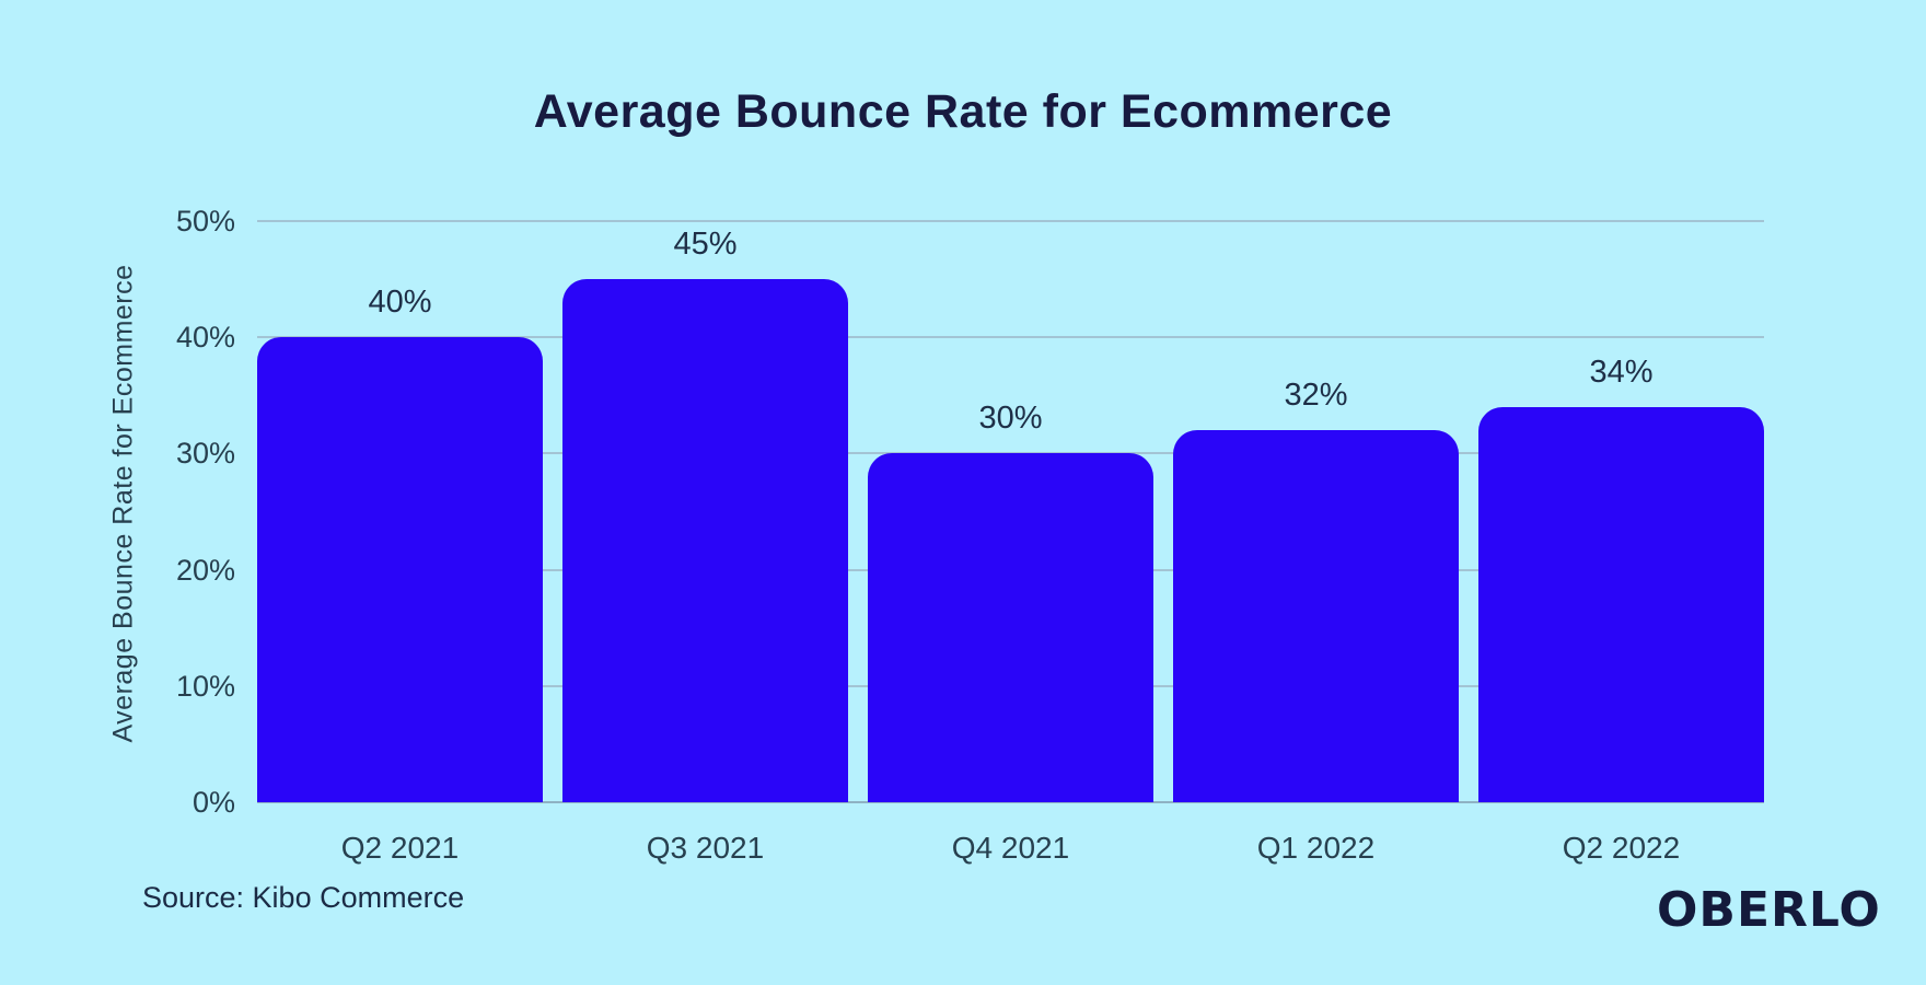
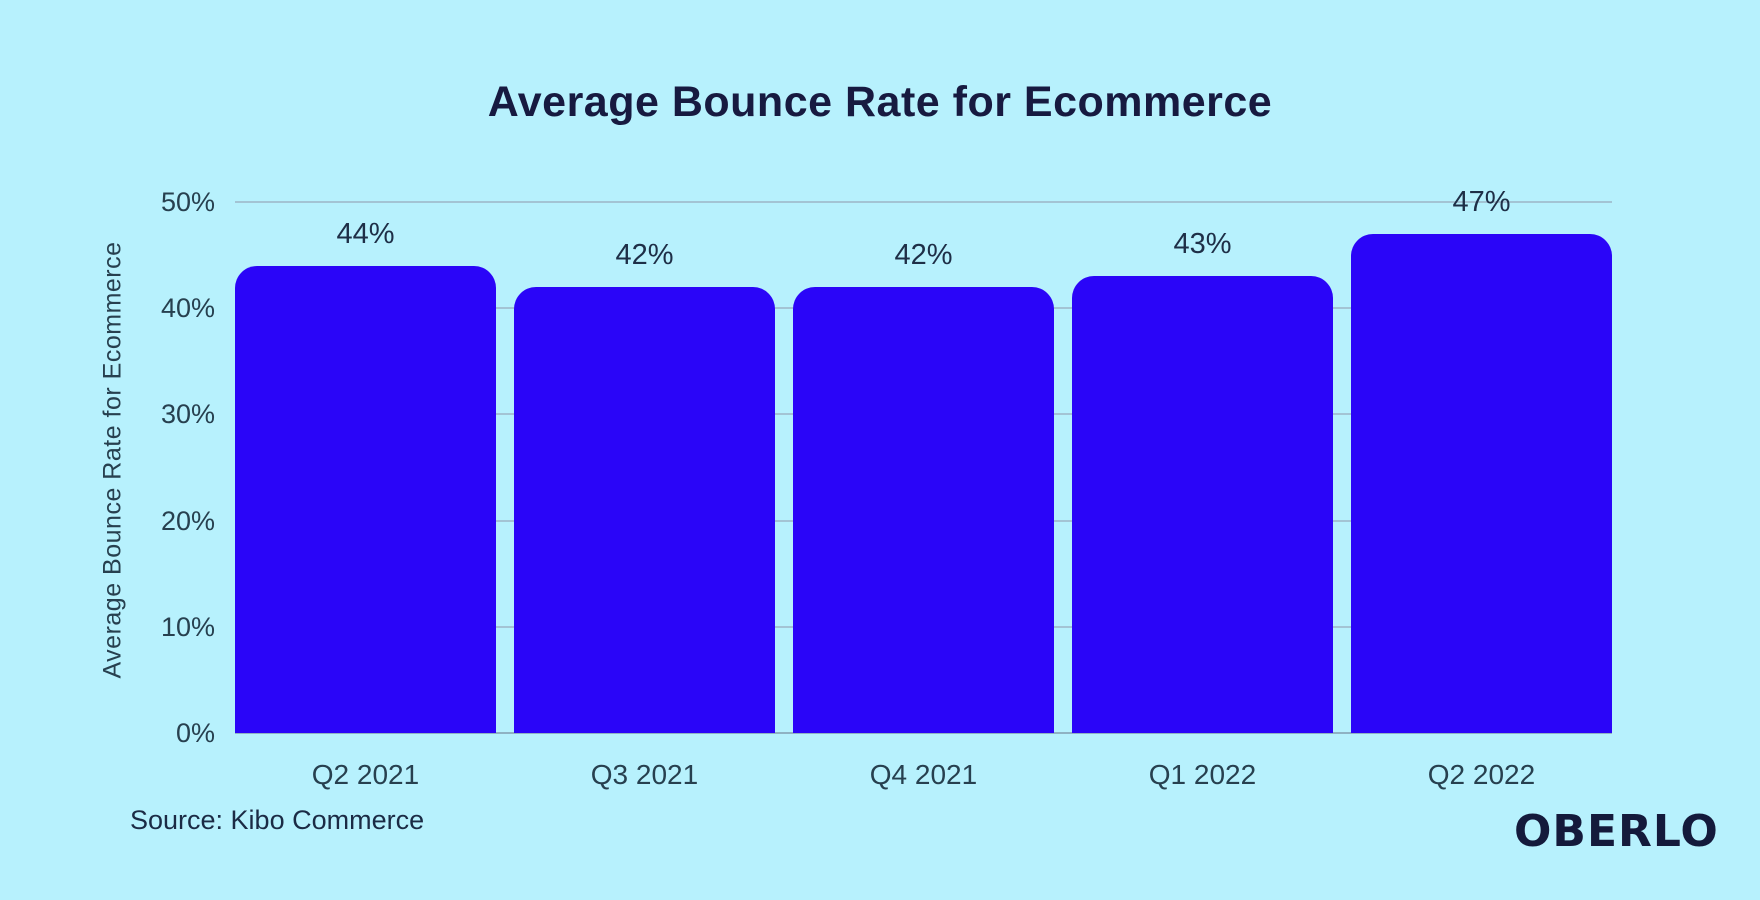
Q2 2021: 40% -> 44%
Q3 2021: 45% -> 42%
Q4 2021: 30% -> 42%
Q1 2022: 32% -> 43%
Q2 2022: 34% -> 47%
